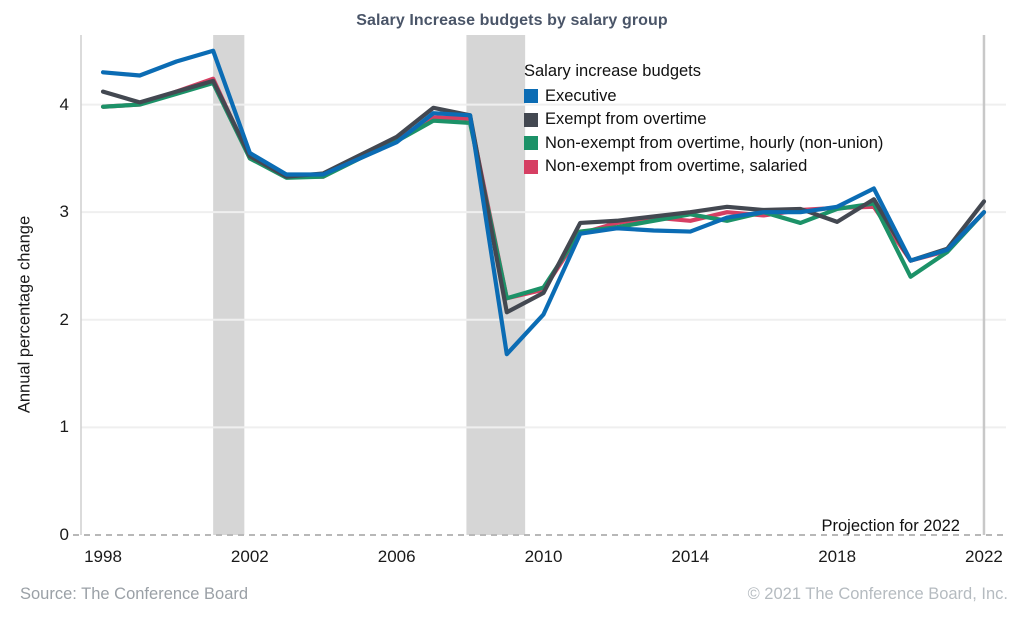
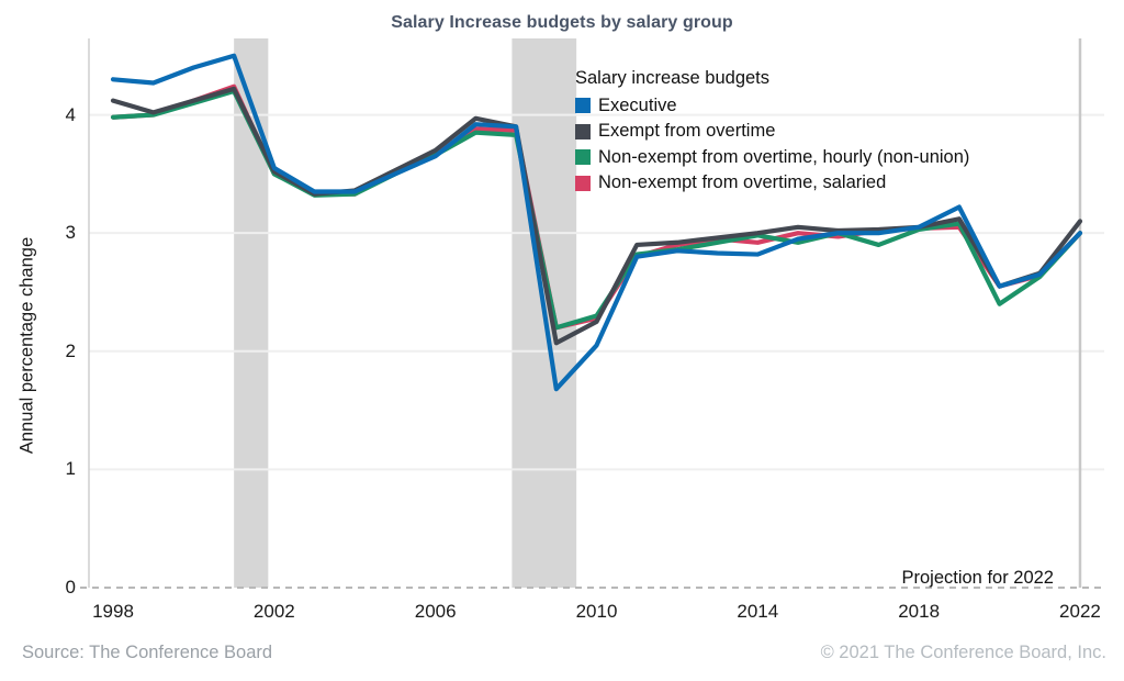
Exempt from overtime/2018: 2.91 -> 3.05
